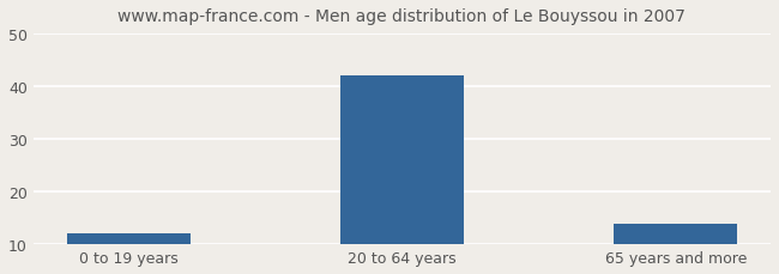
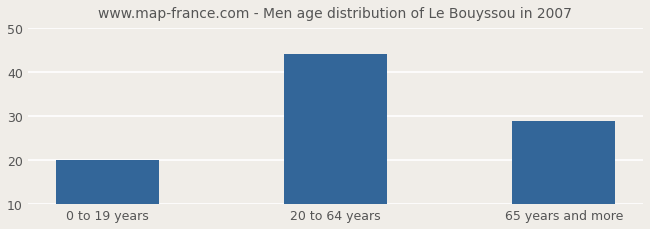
0 to 19 years: 12 -> 20
20 to 64 years: 42 -> 44
65 years and more: 14 -> 29
